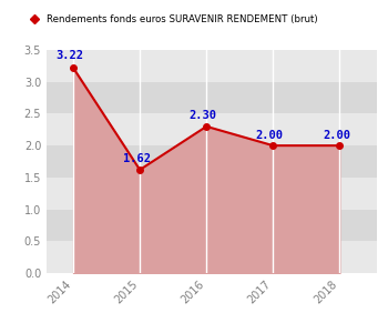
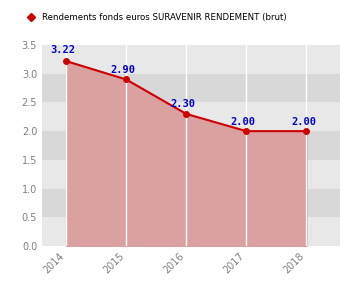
2015: 1.62 -> 2.90
